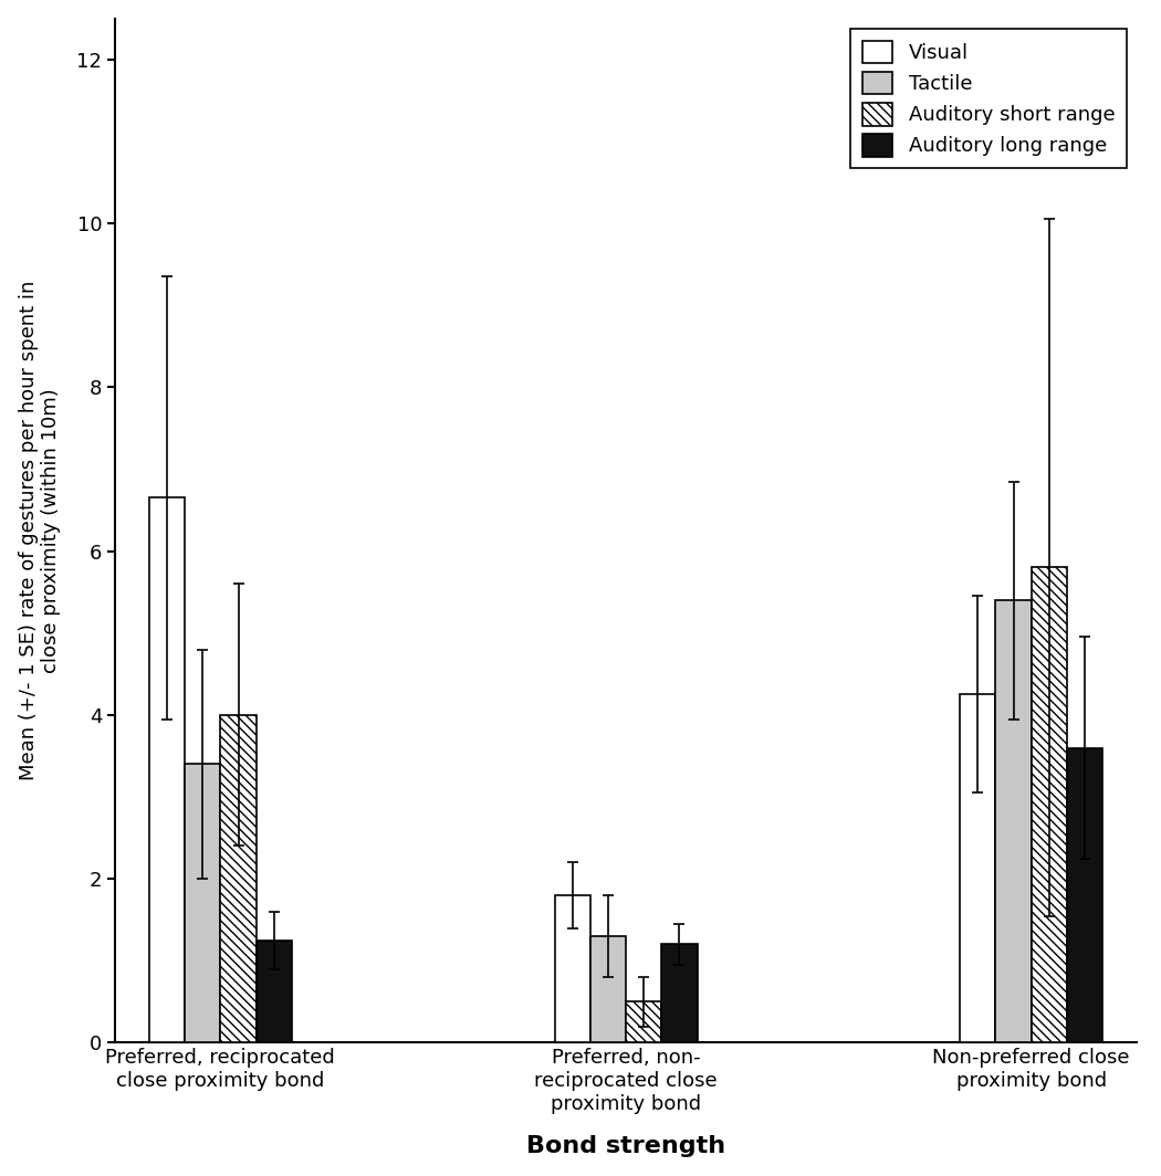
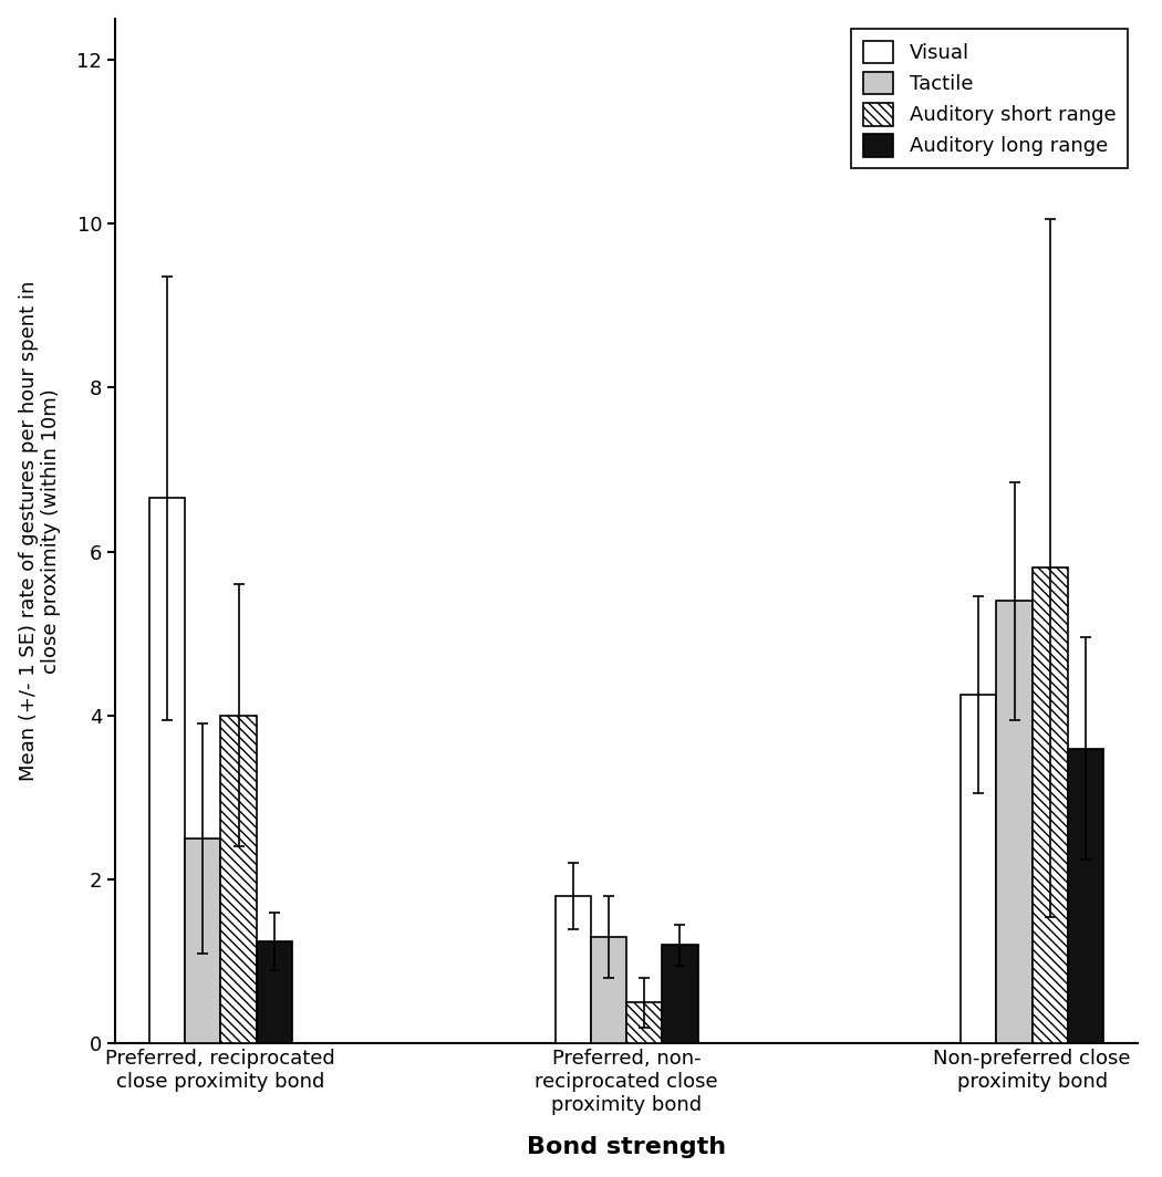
Tactile/Preferred, reciprocated close proximity bond: 3.4 -> 2.5
